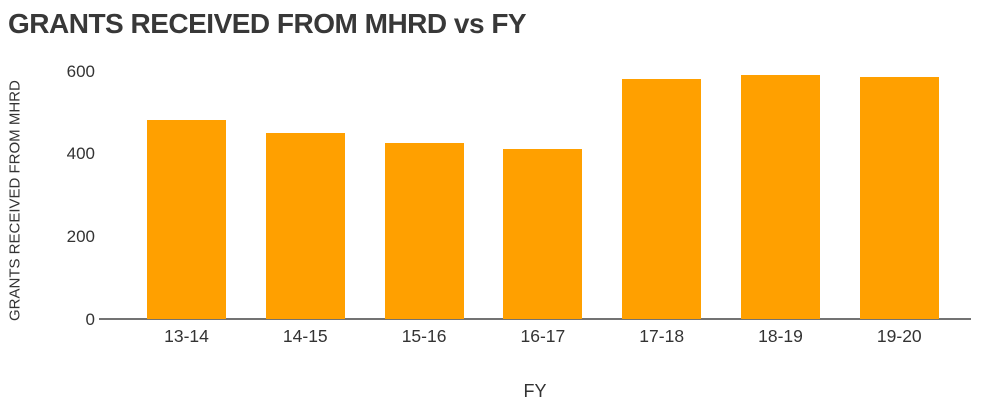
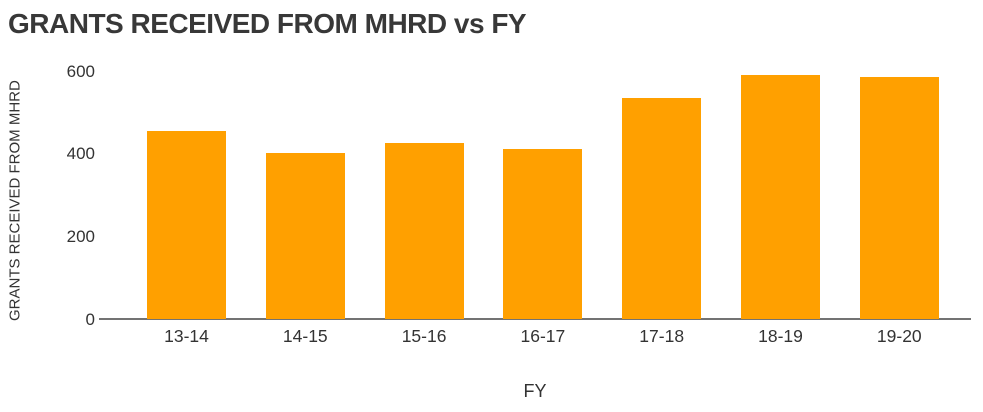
13-14: 480 -> 460
14-15: 450 -> 400
17-18: 580 -> 540
